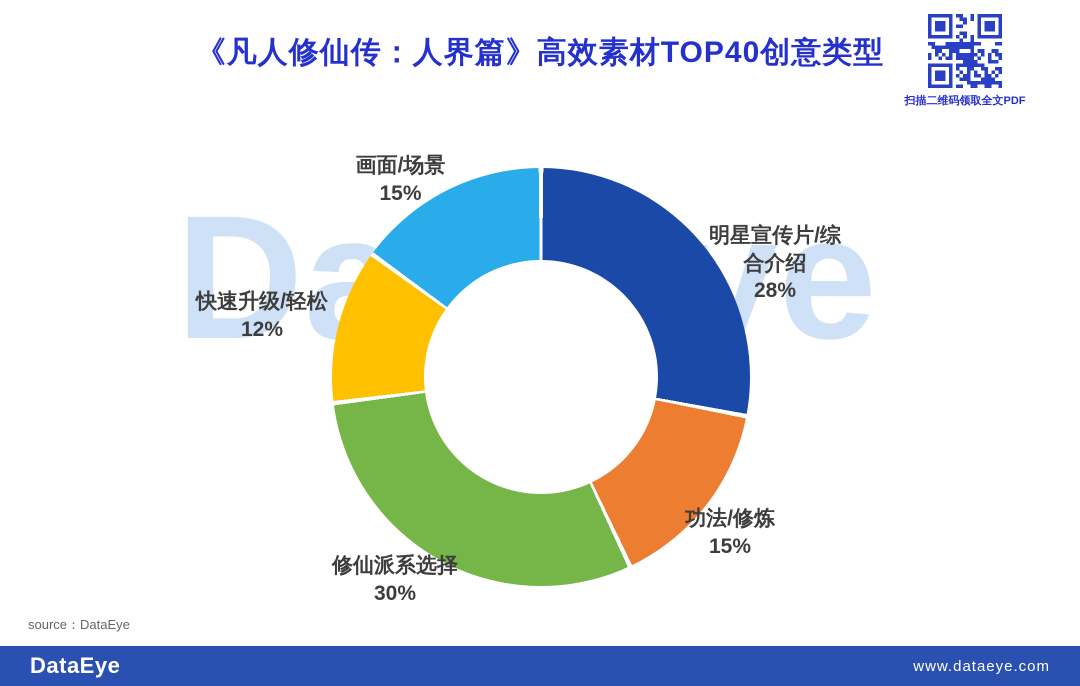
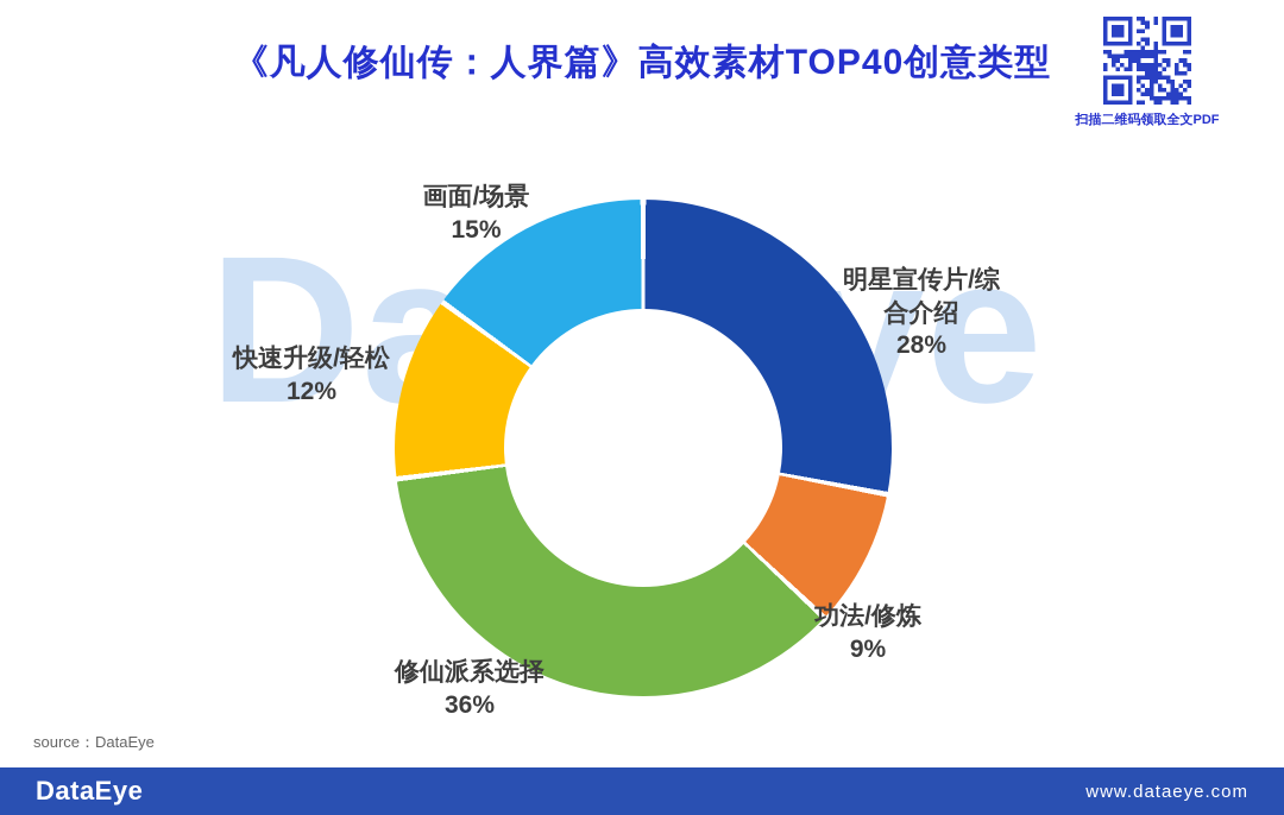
功法/修炼: 15% -> 9%
修仙派系选择: 30% -> 36%
